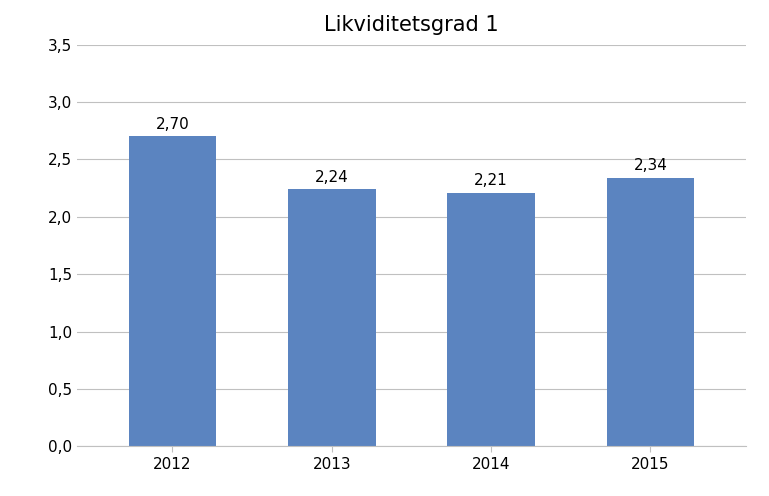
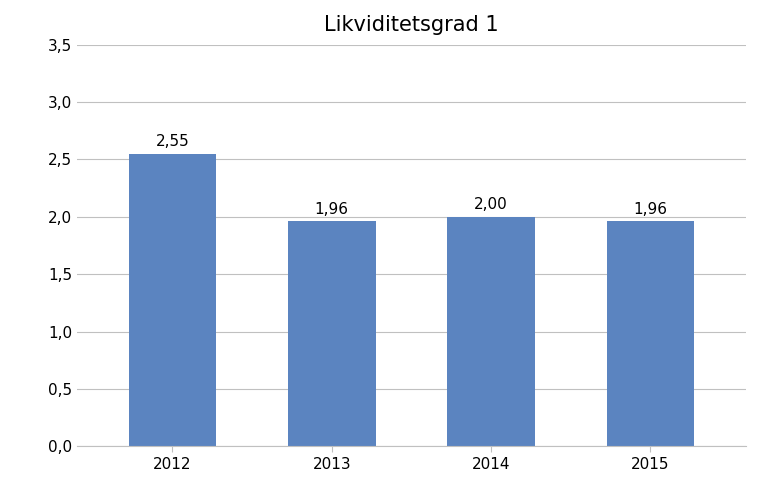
2012: 2,70 -> 2,55
2013: 2,24 -> 1,96
2014: 2,21 -> 2,00
2015: 2,34 -> 1,96
